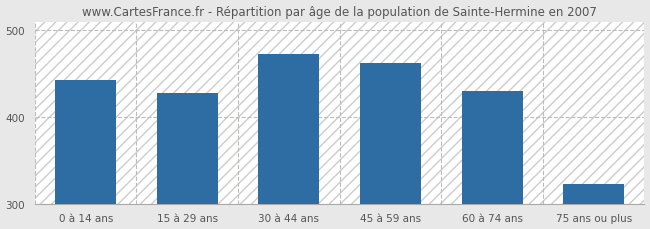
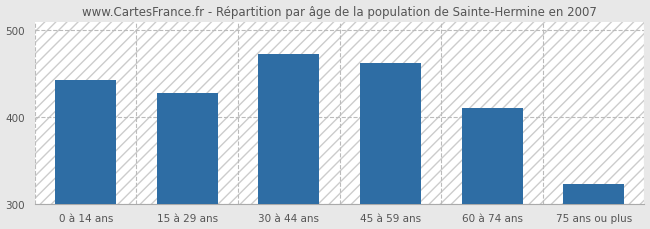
60 à 74 ans: 430 -> 410
